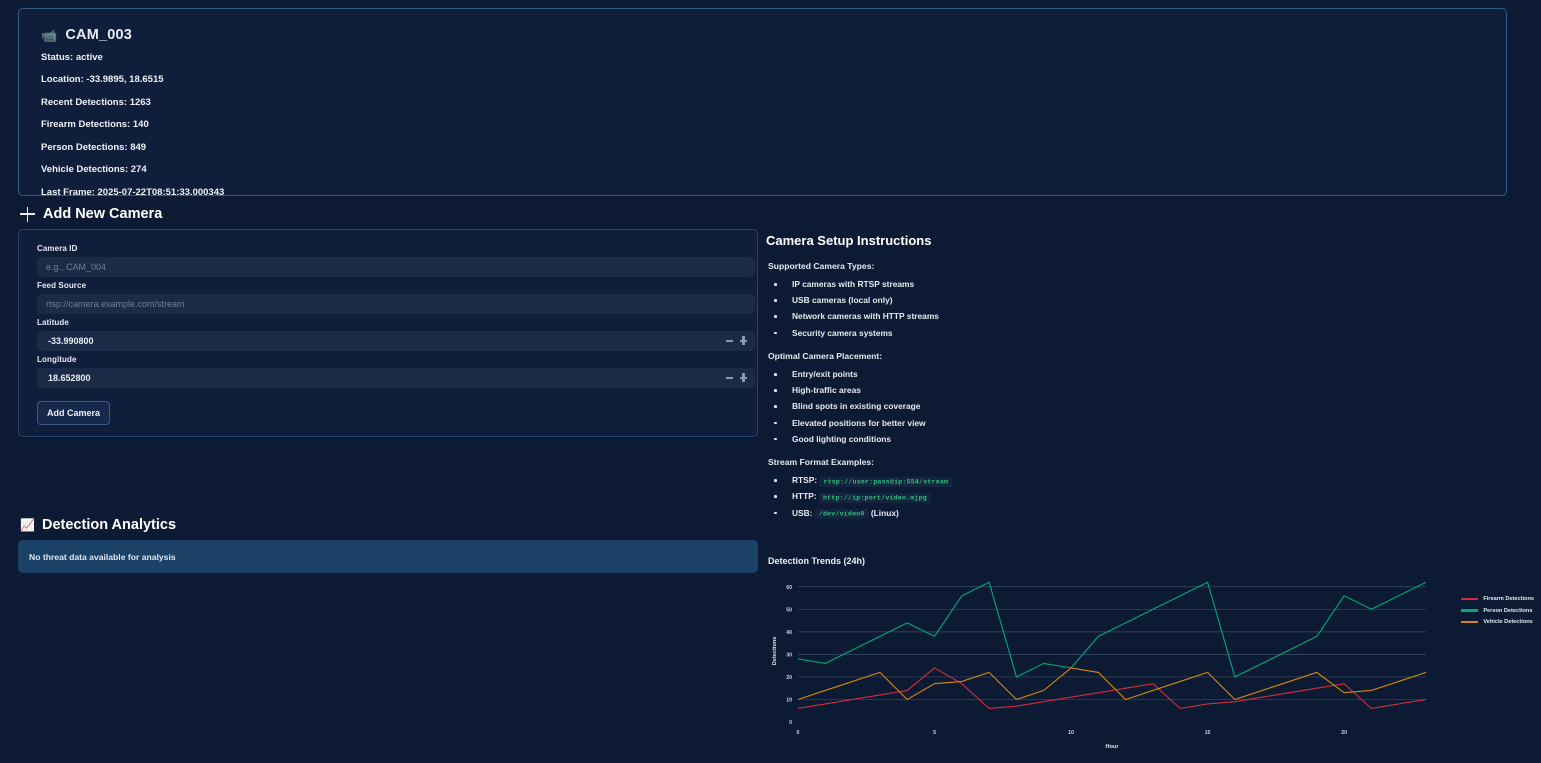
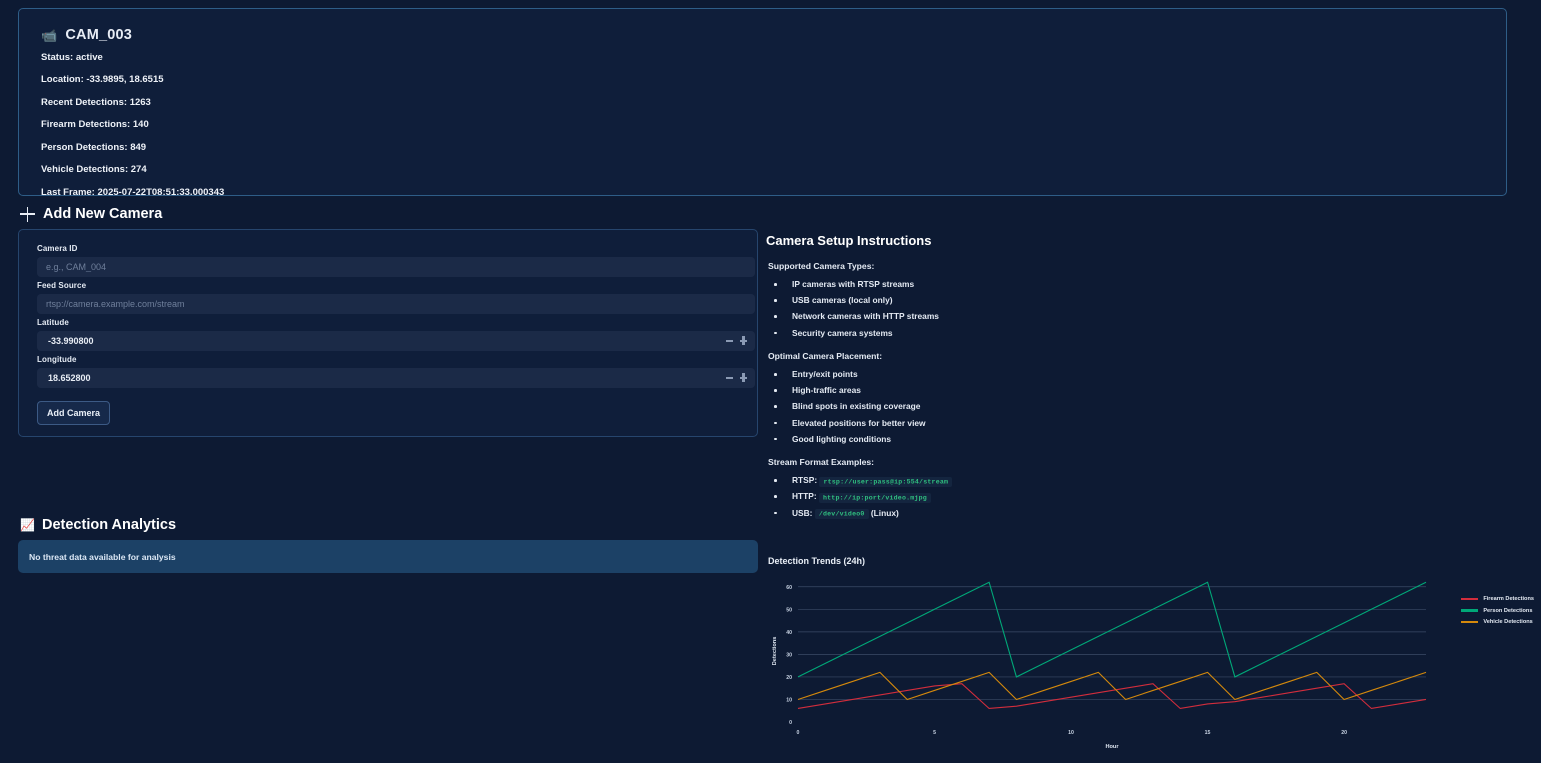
Person Detections/0: 28 -> 20
Firearm Detections/5: 24 -> 16
Person Detections/5: 38 -> 50
Vehicle Detections/5: 17 -> 14
Person Detections/10: 24 -> 32
Vehicle Detections/10: 24 -> 18
Person Detections/20: 56 -> 44
Vehicle Detections/20: 13 -> 10
